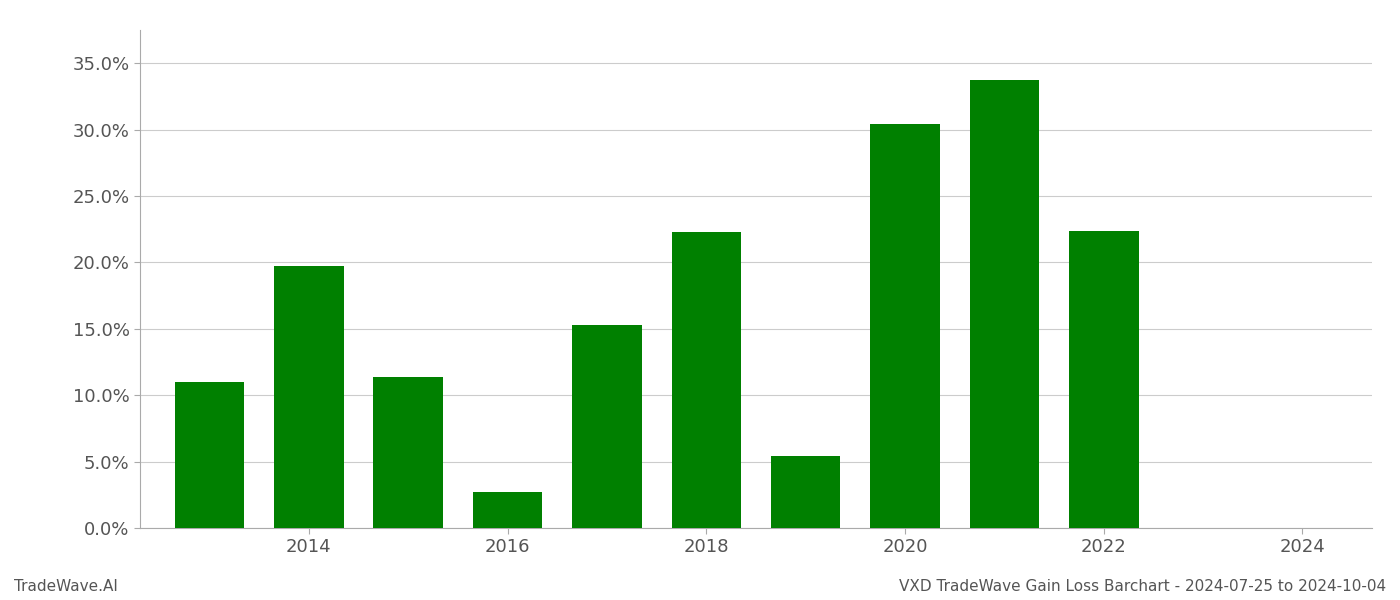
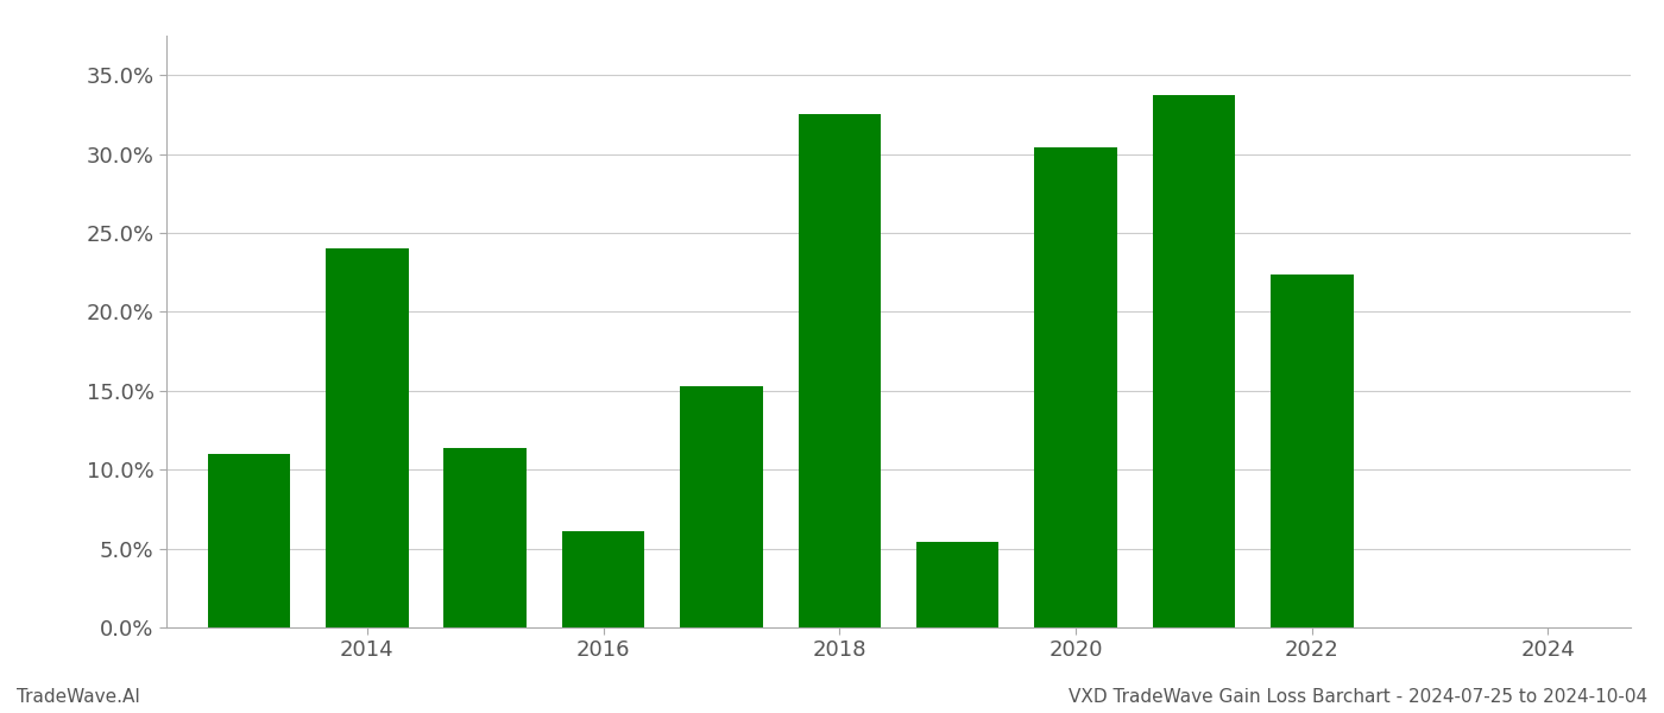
2014: 19.7% -> 24.0%
2016: 2.7% -> 6.1%
2018: 22.3% -> 32.5%
